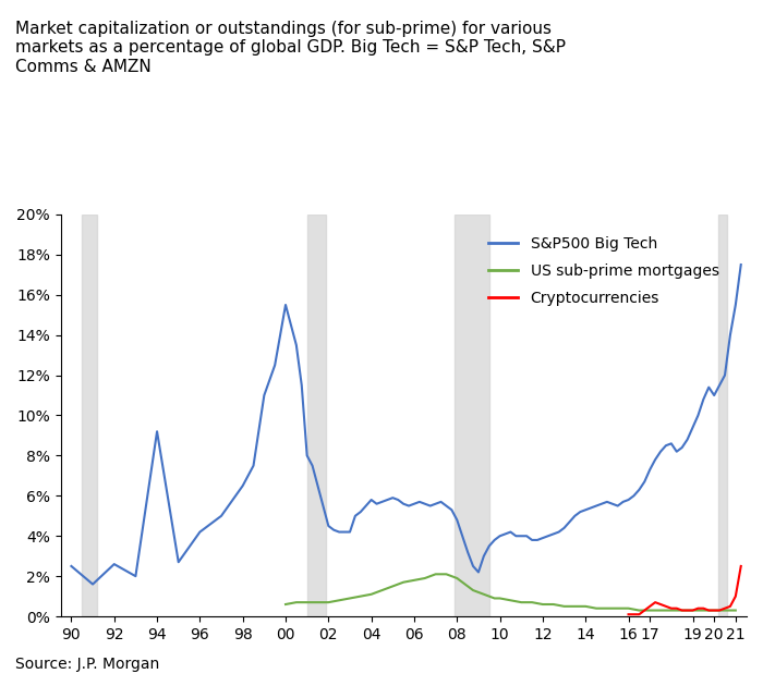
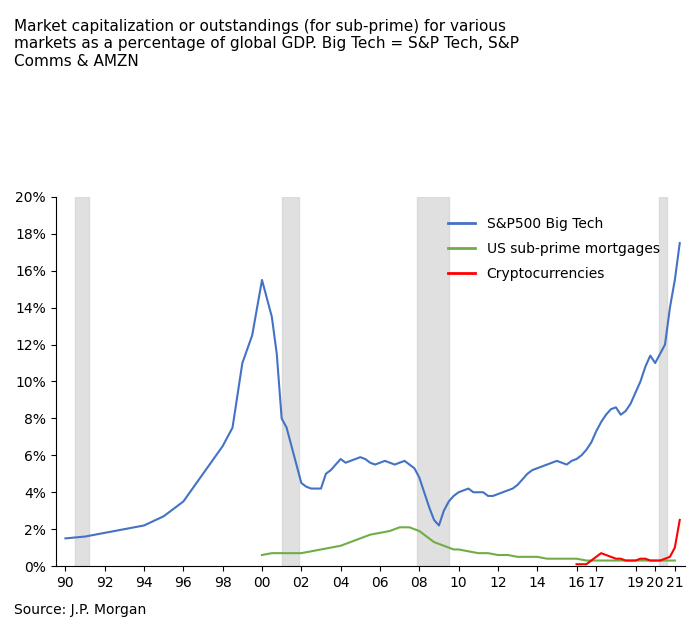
S&P500 Big Tech/90: 2.5% -> 1.5%
S&P500 Big Tech/92: 2.6% -> 1.8%
S&P500 Big Tech/94: 9.2% -> 2.2%
S&P500 Big Tech/96: 4.2% -> 3.5%
